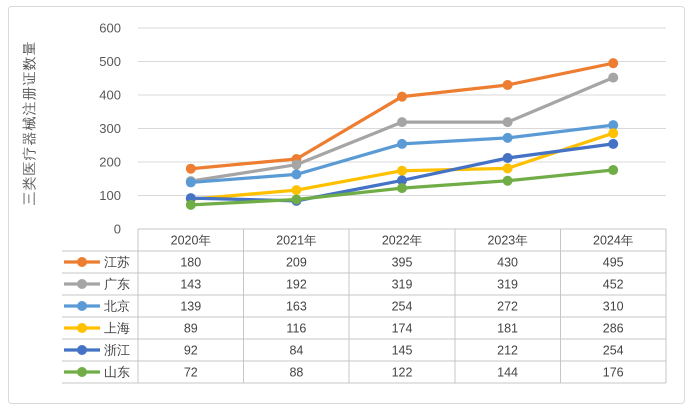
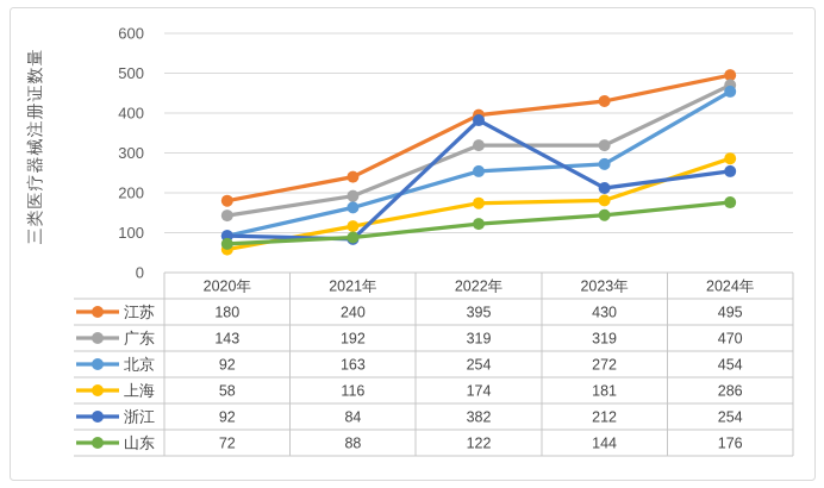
北京/2020年: 139 -> 92
上海/2020年: 89 -> 58
江苏/2021年: 209 -> 240
浙江/2022年: 145 -> 382
广东/2024年: 452 -> 470
北京/2024年: 310 -> 454
